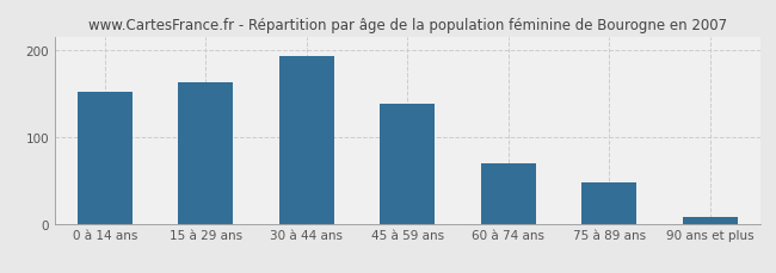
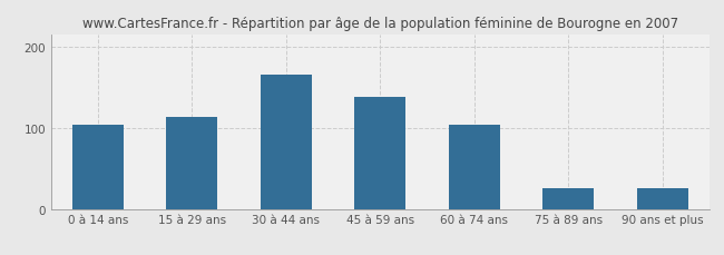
0 à 14 ans: 152 -> 104
15 à 29 ans: 163 -> 114
30 à 44 ans: 193 -> 166
60 à 74 ans: 70 -> 104
75 à 89 ans: 48 -> 26
90 ans et plus: 8 -> 26
